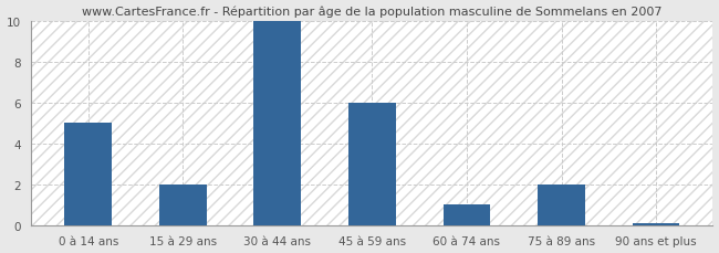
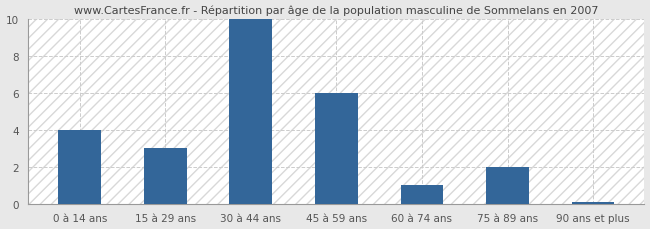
0 à 14 ans: 5.0 -> 4.0
15 à 29 ans: 2.0 -> 3.0
